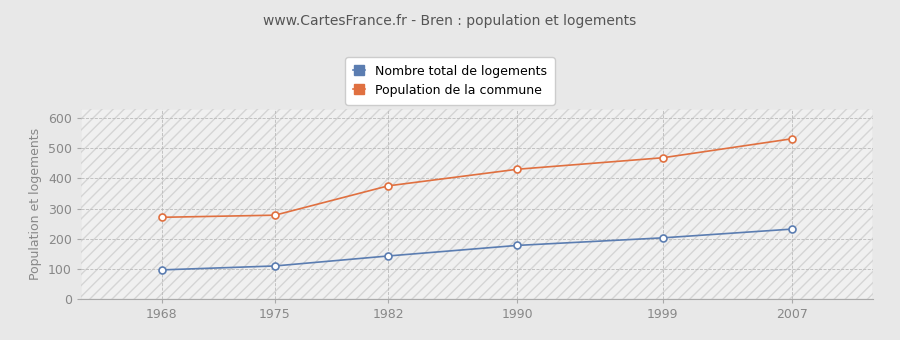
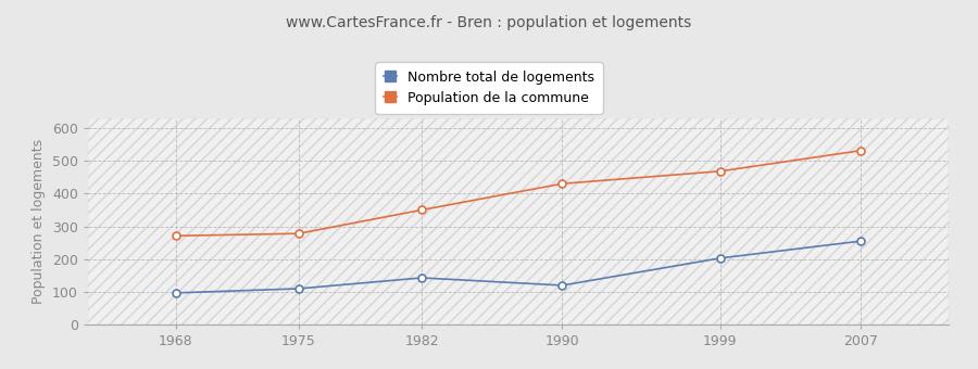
Population de la commune/1982: 375 -> 350
Nombre total de logements/1990: 178 -> 120
Nombre total de logements/2007: 232 -> 255
